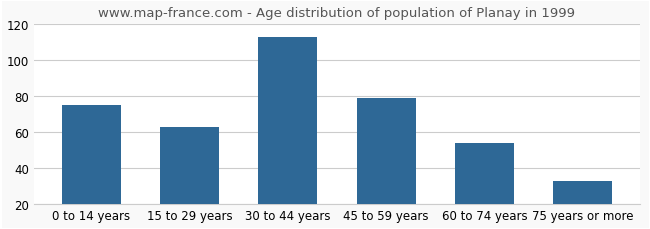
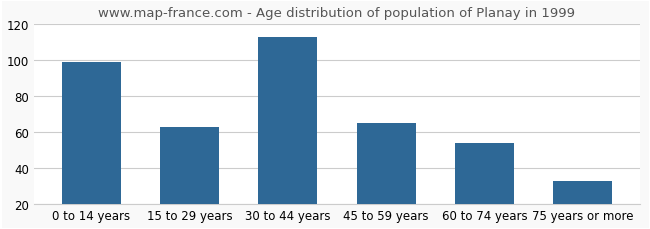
0 to 14 years: 75 -> 99
45 to 59 years: 79 -> 65
